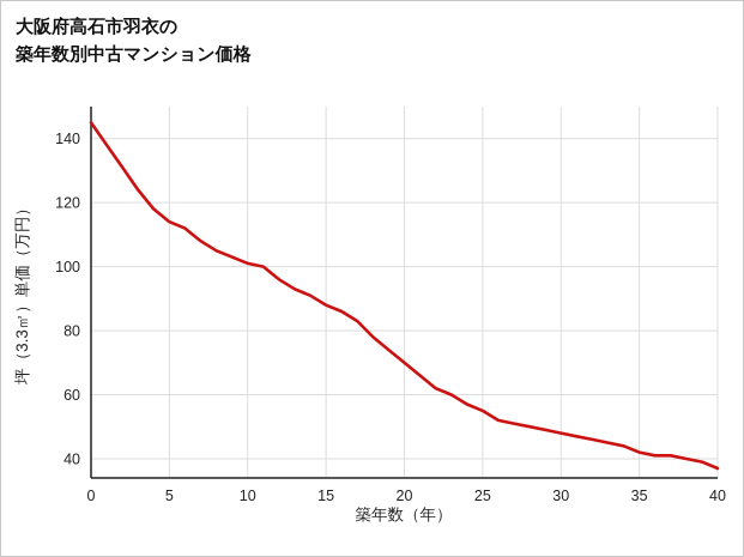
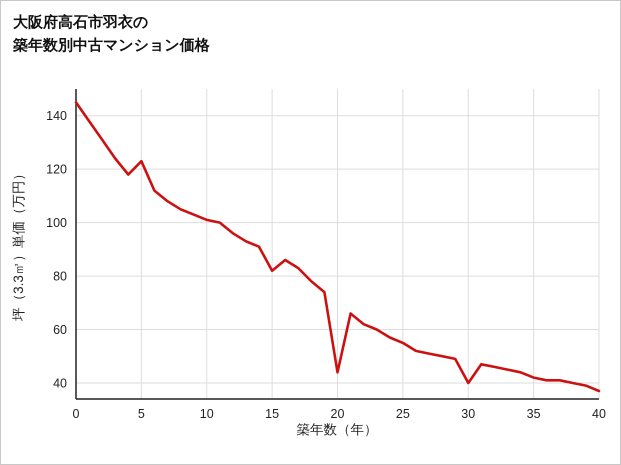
5: 114 -> 123
15: 88 -> 82
20: 70 -> 44
30: 48 -> 40
